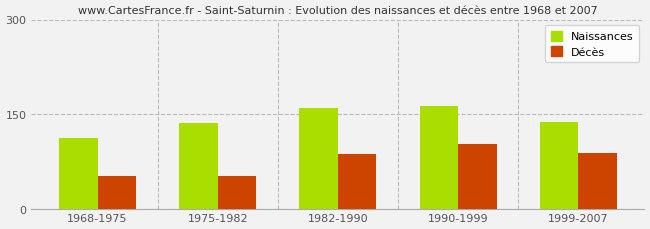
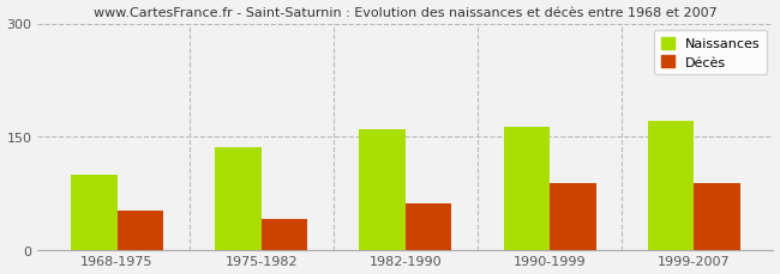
Naissances/1968-1975: 112 -> 100
Décès/1975-1982: 52 -> 40
Décès/1982-1990: 86 -> 62
Décès/1990-1999: 102 -> 88
Naissances/1999-2007: 138 -> 170
